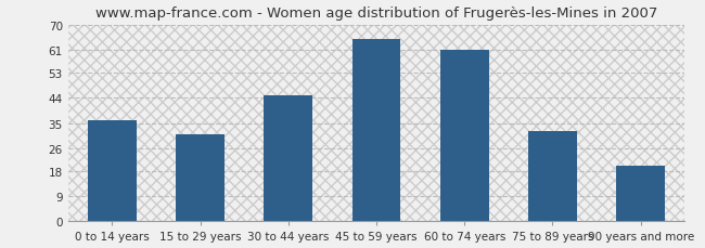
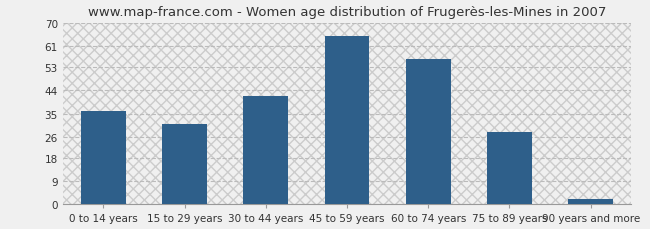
30 to 44 years: 45 -> 42
60 to 74 years: 61 -> 56
75 to 89 years: 32 -> 28
90 years and more: 20 -> 2
